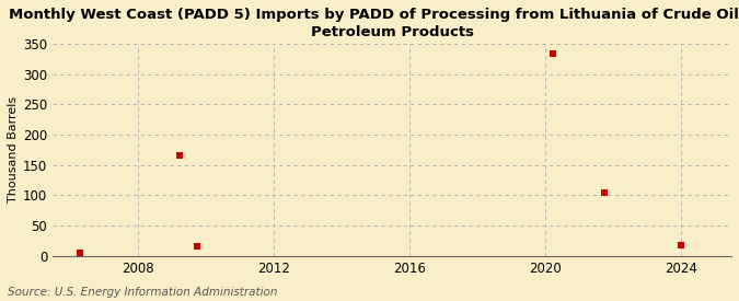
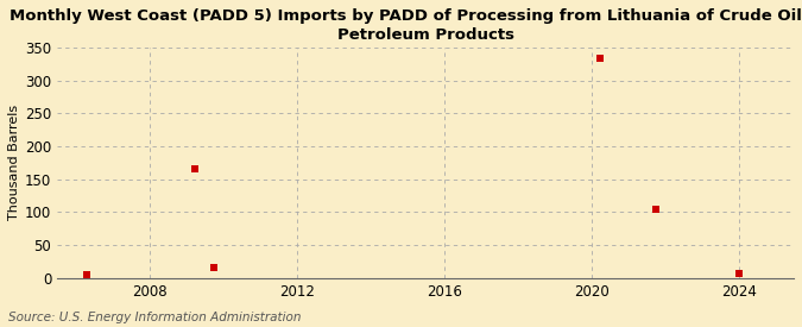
2024: 18 -> 6
